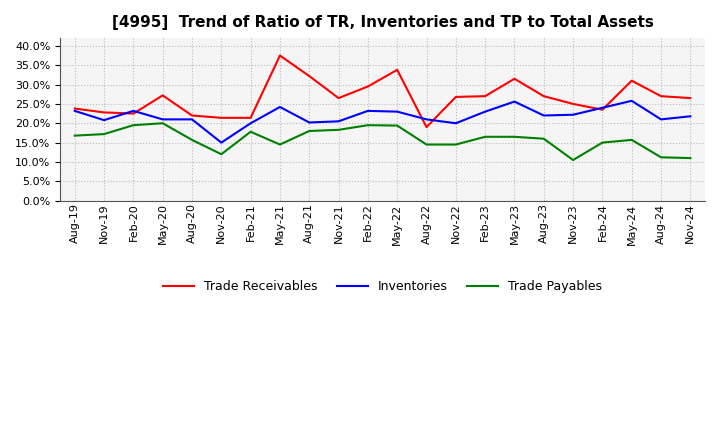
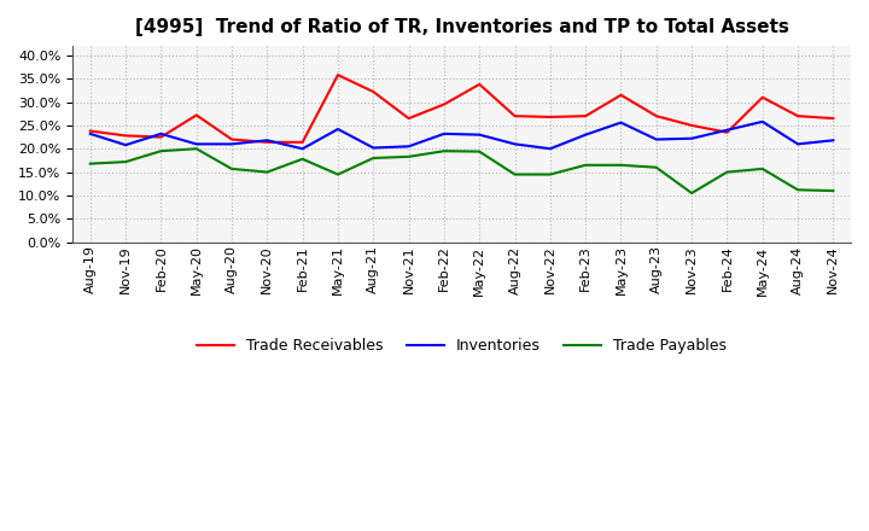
Inventories/Nov-20: 15.0% -> 21.8%
Trade Payables/Nov-20: 12.0% -> 15.0%
Trade Receivables/May-21: 37.5% -> 35.8%
Trade Receivables/Aug-22: 19.0% -> 27.0%
